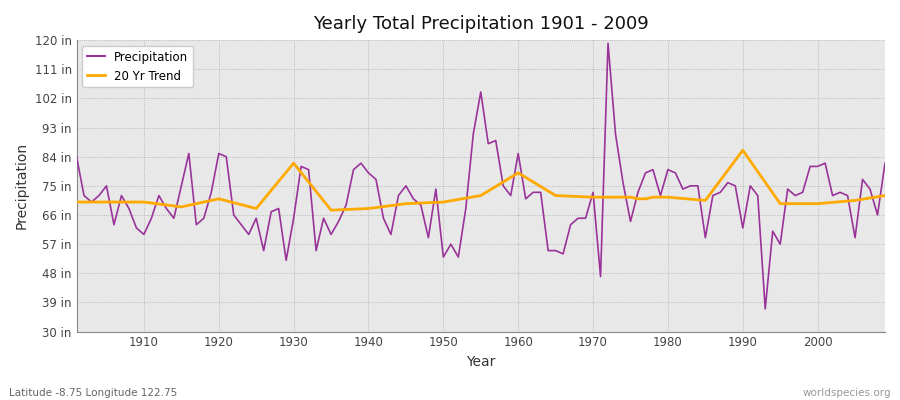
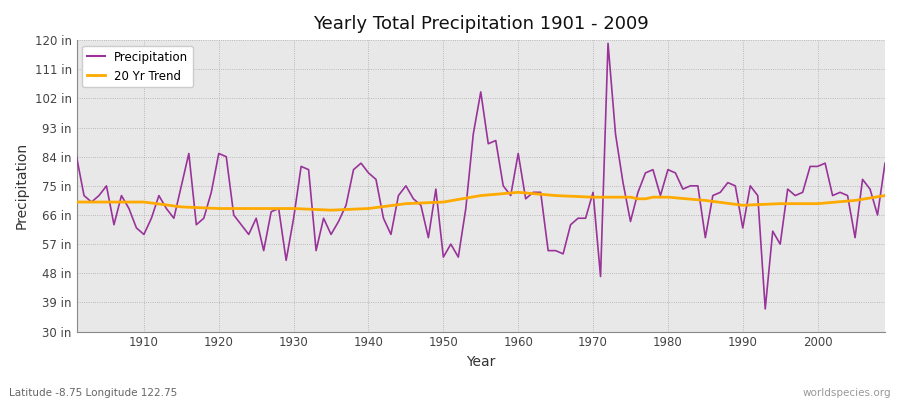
20 Yr Trend/1920: 71.0 in -> 68.0 in
20 Yr Trend/1930: 82.0 in -> 68.0 in
20 Yr Trend/1960: 79.0 in -> 73.0 in
20 Yr Trend/1990: 86.0 in -> 69.0 in
